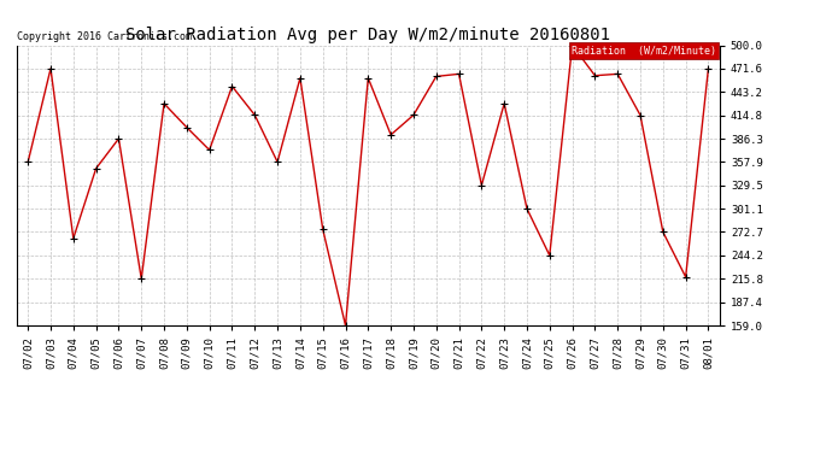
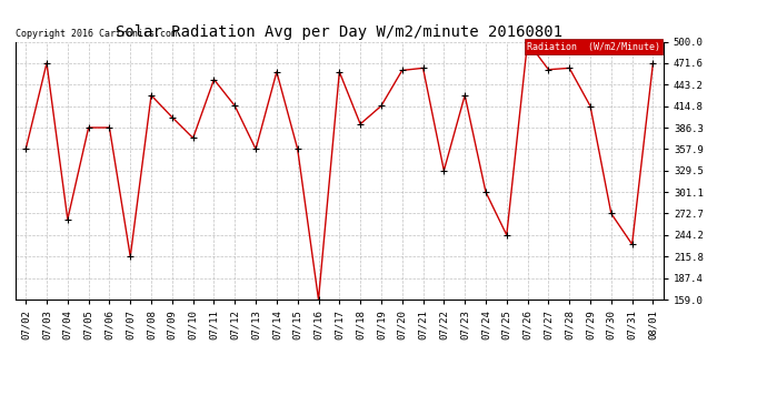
07/05: 350 -> 386
07/15: 276 -> 358
07/31: 218 -> 232
